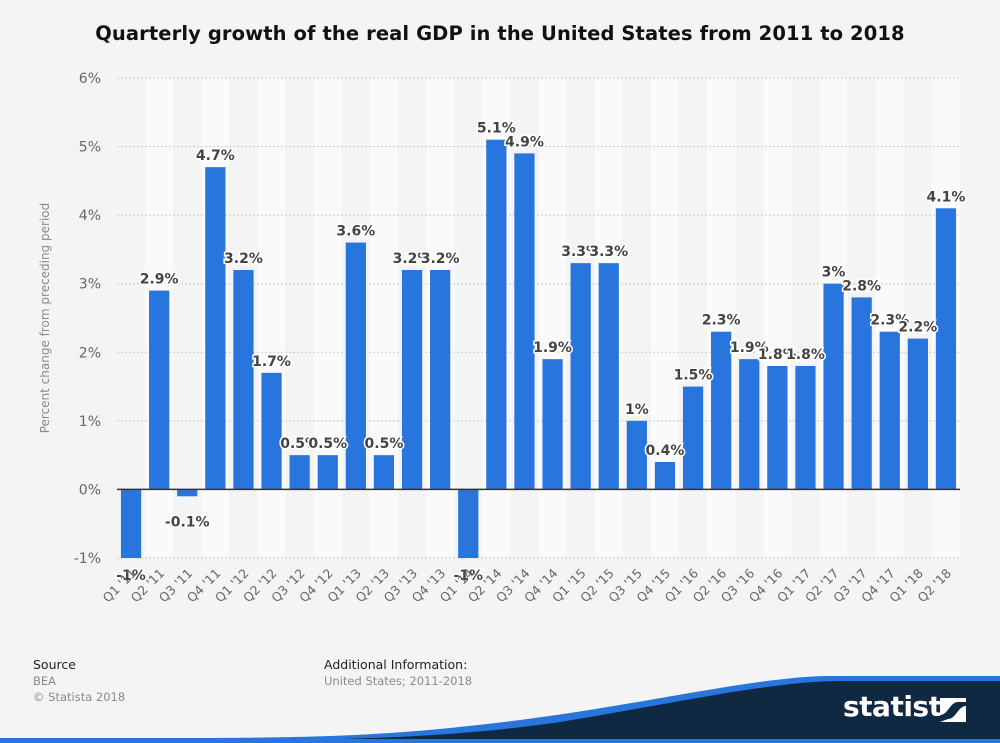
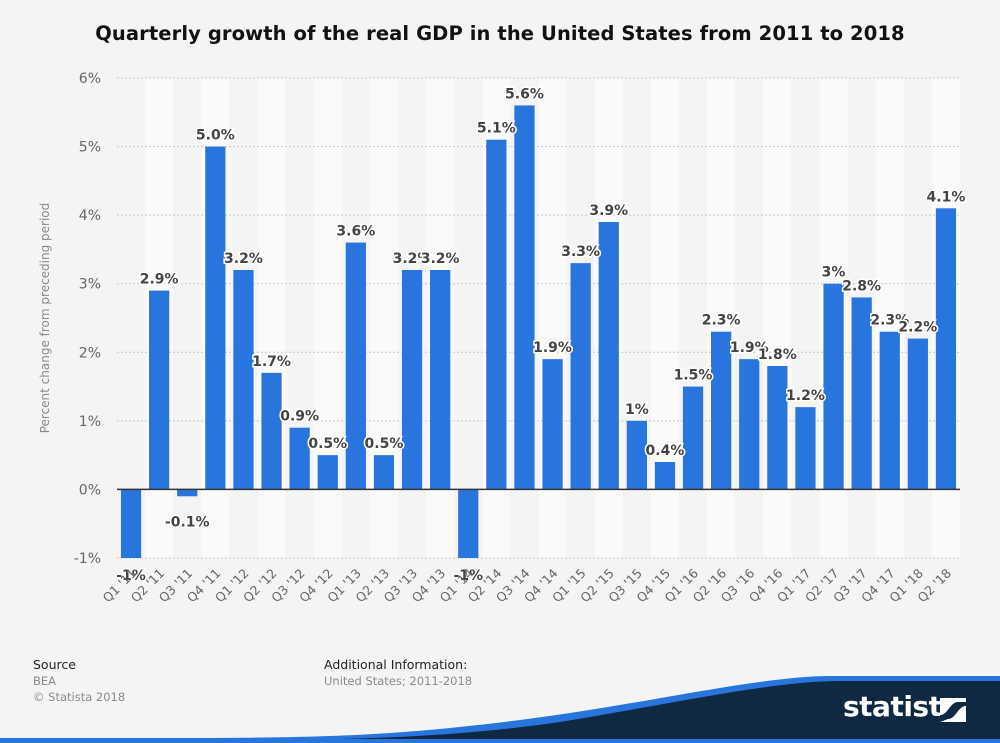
Q4 '11: 4.7% -> 5.0%
Q3 '12: 0.5% -> 0.9%
Q3 '14: 4.9% -> 5.6%
Q2 '15: 3.3% -> 3.9%
Q1 '17: 1.8% -> 1.2%
